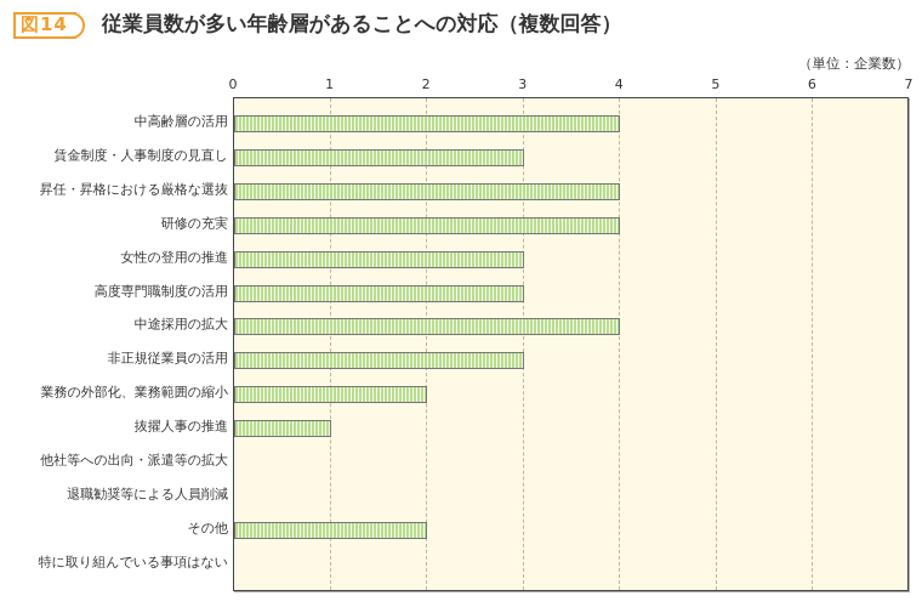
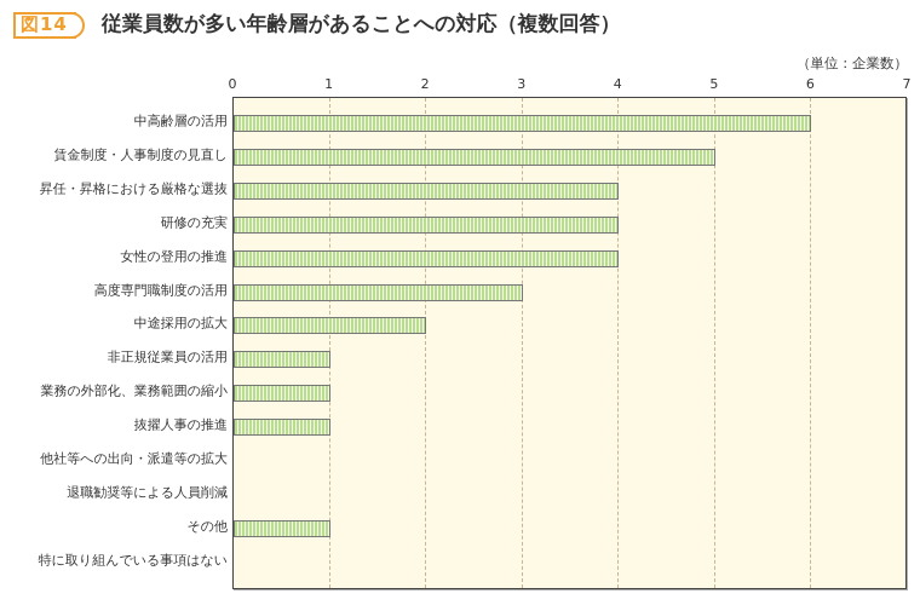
中高齢層の活用: 4 -> 6
賃金制度・人事制度の見直し: 3 -> 5
女性の登用の推進: 3 -> 4
中途採用の拡大: 4 -> 2
非正規従業員の活用: 3 -> 1
業務の外部化、業務範囲の縮小: 2 -> 1
その他: 2 -> 1
